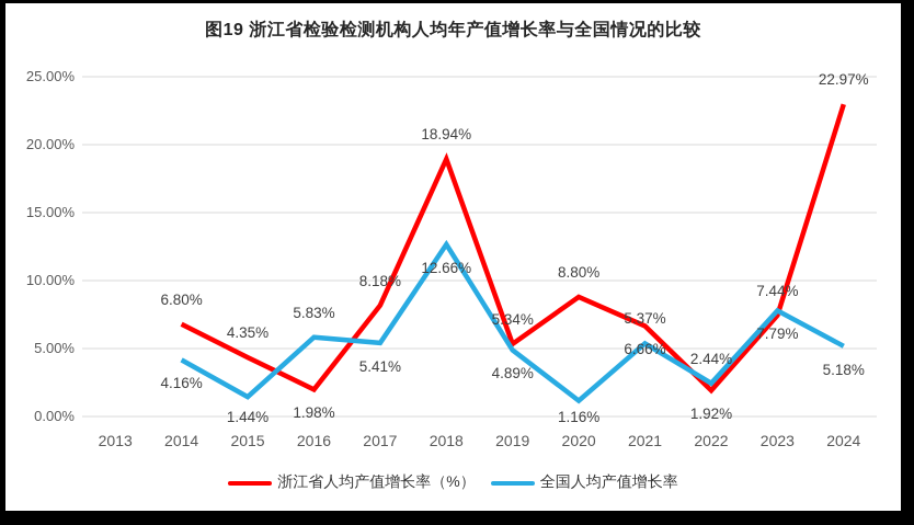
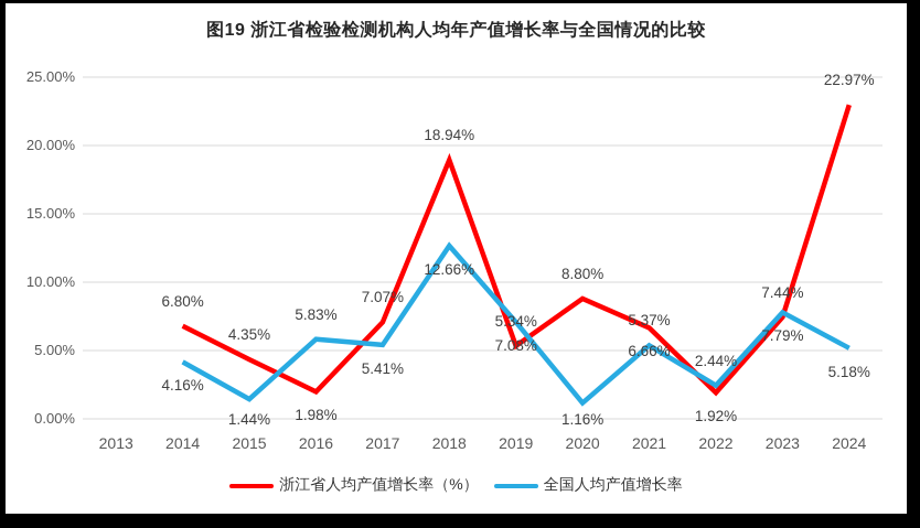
浙江省人均产值增长率（%）/2017: 8.18% -> 7.07%
全国人均产值增长率/2019: 4.89% -> 7.08%
